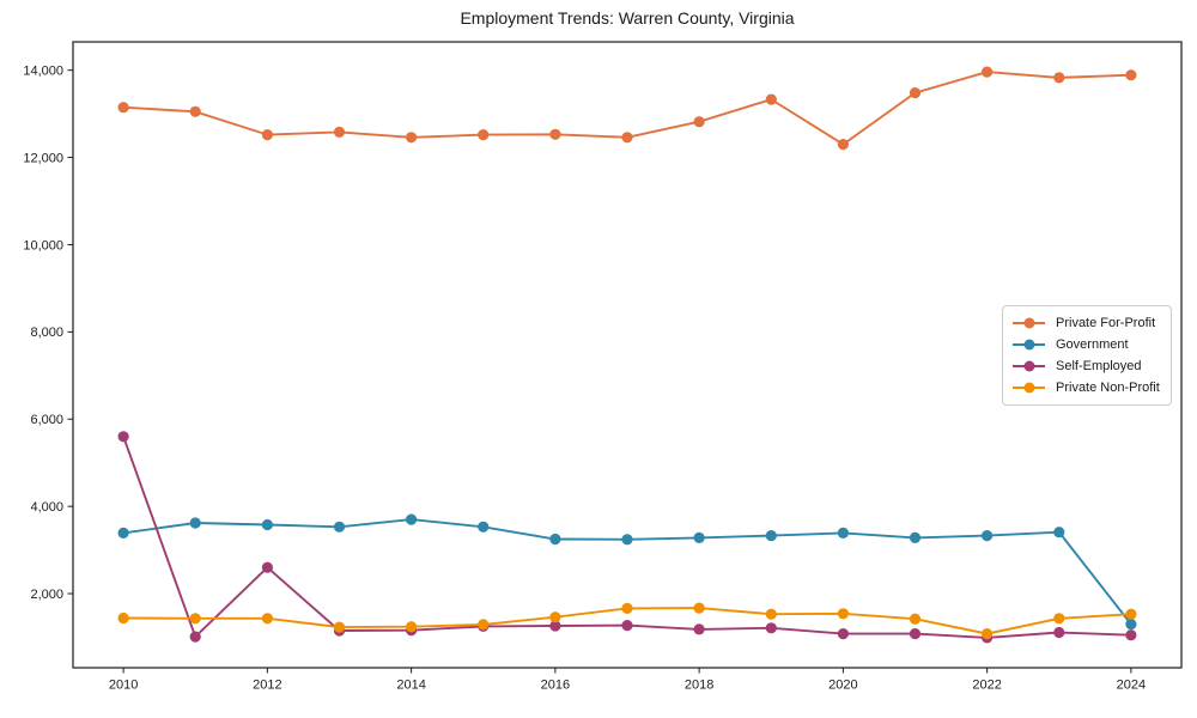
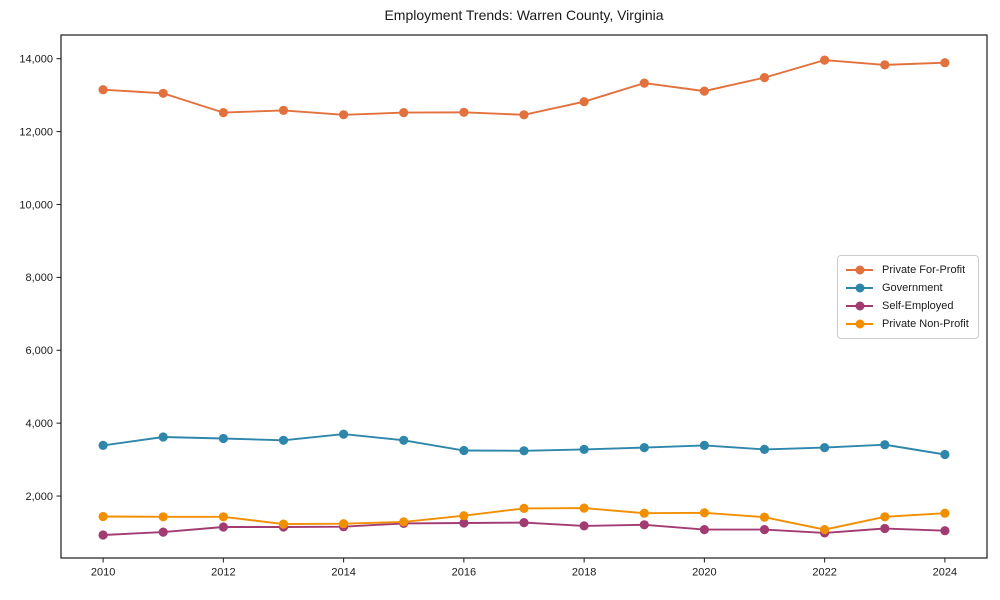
Self-Employed/2010: 5600 -> 900
Self-Employed/2012: 2600 -> 1200
Private For-Profit/2020: 12300 -> 13100
Government/2024: 1300 -> 3100
